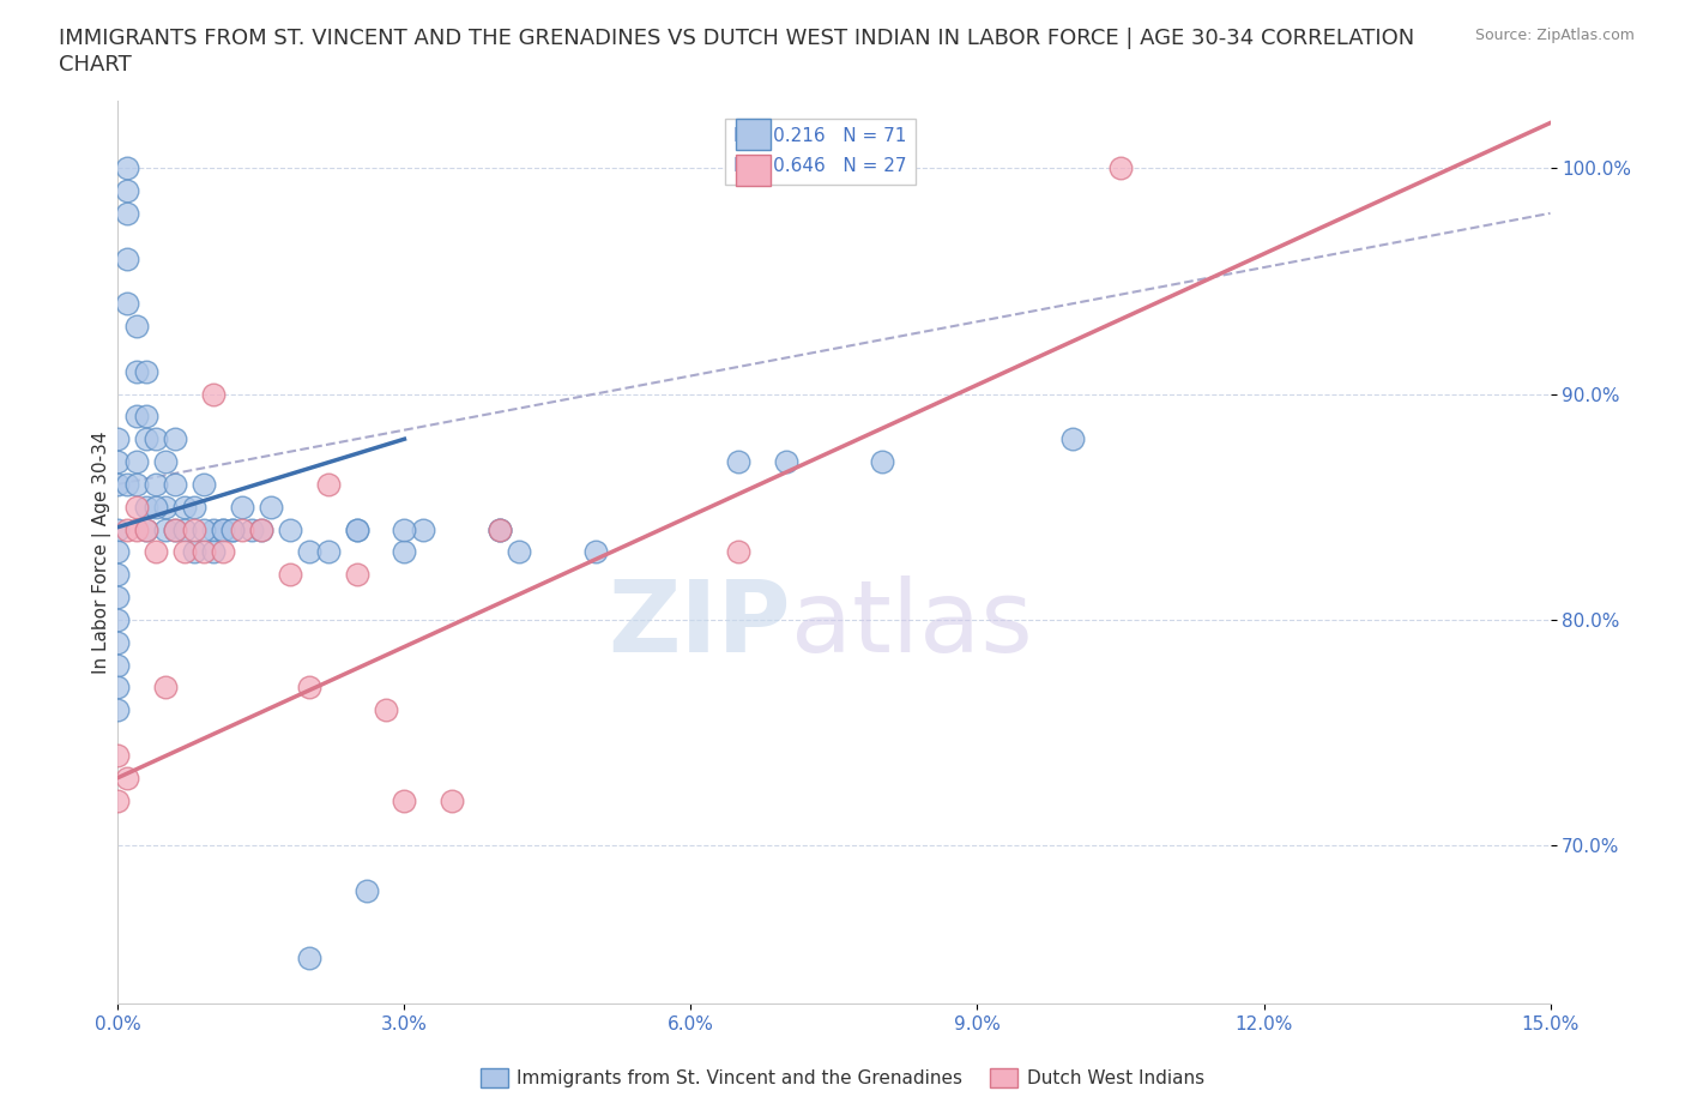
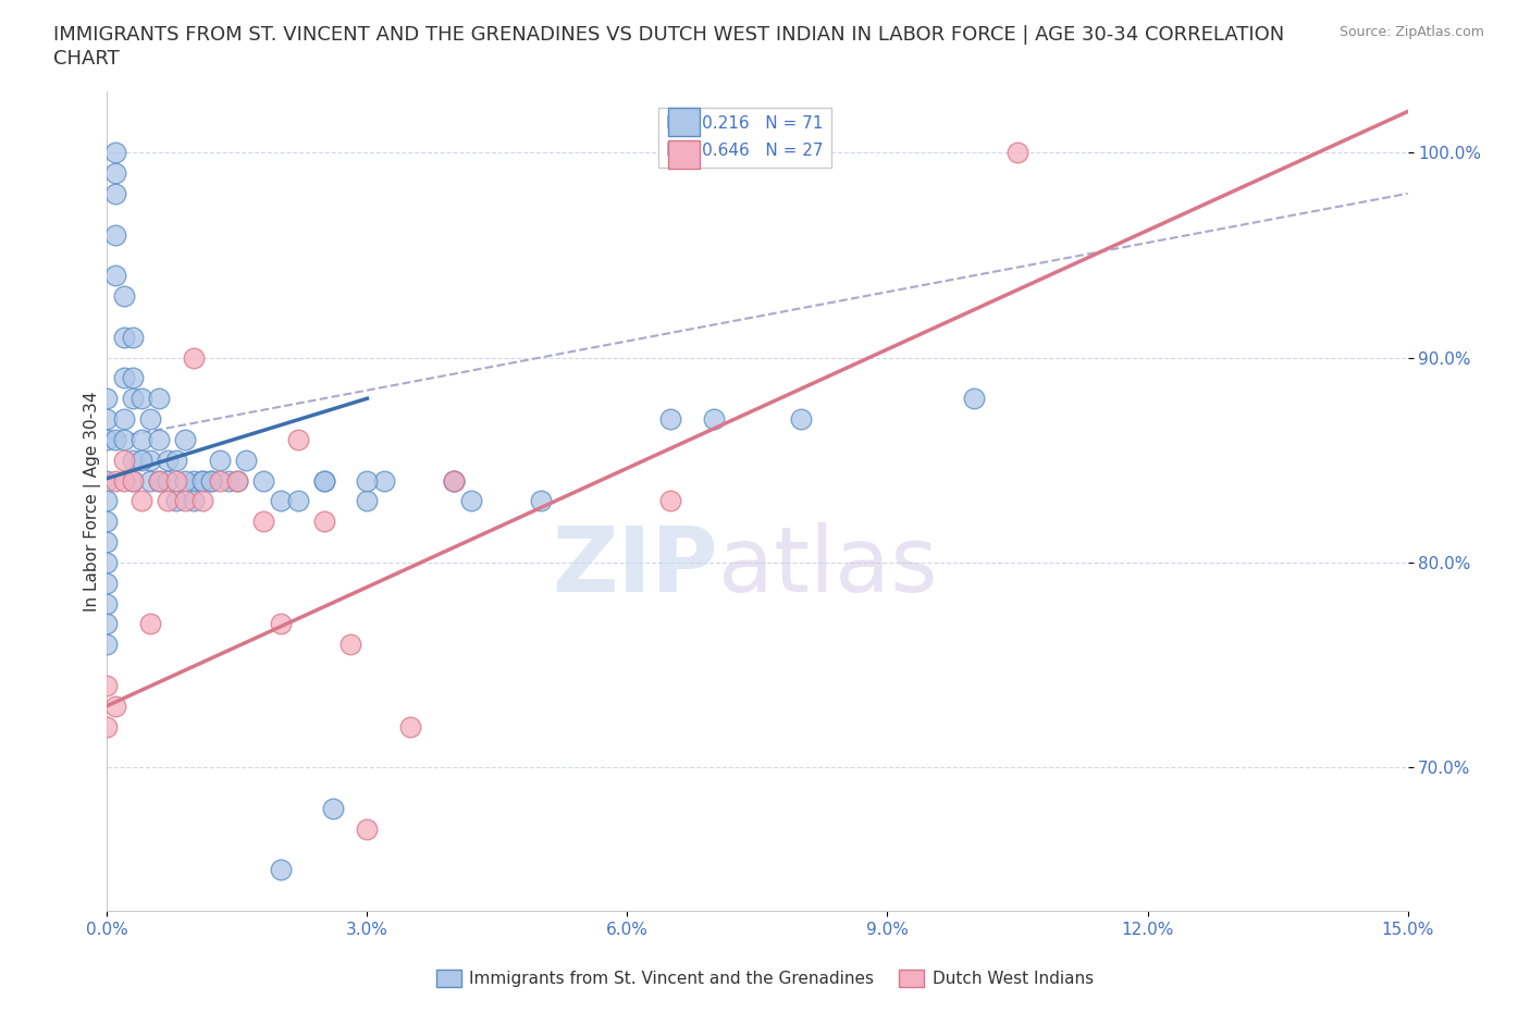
Dutch West Indians/3.0%: 72% -> 67%
